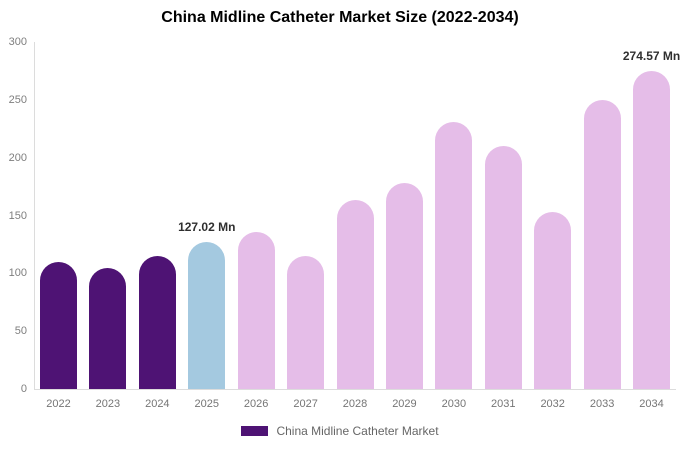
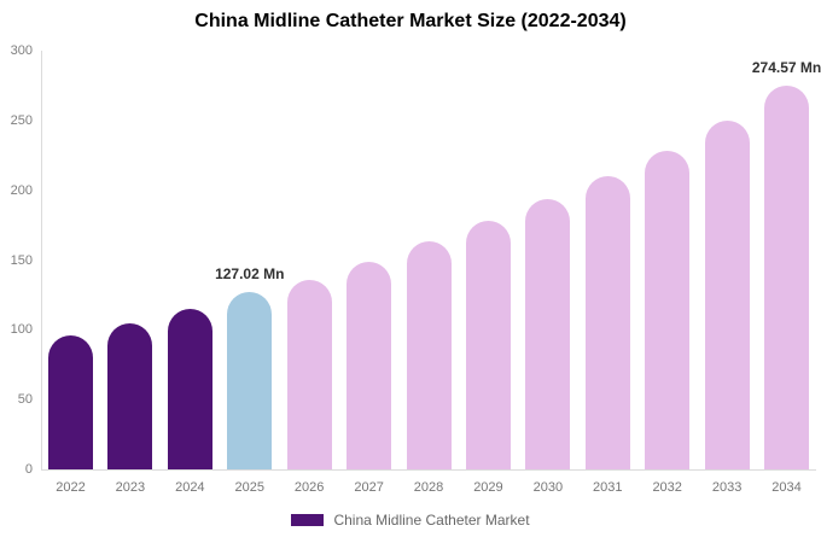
2022: 110 -> 96
2027: 115 -> 149
2030: 231 -> 194
2032: 153 -> 228
